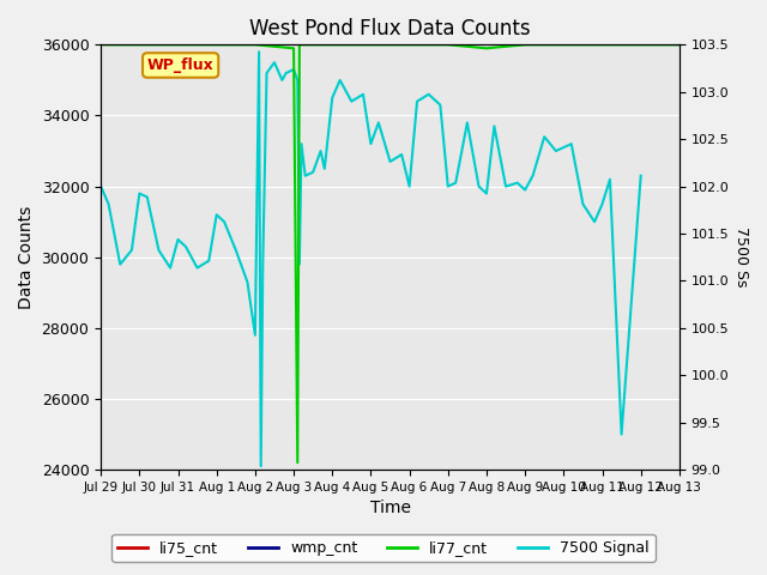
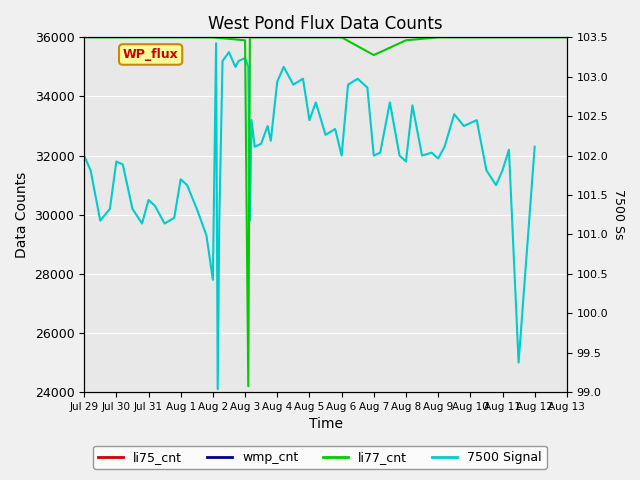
li77_cnt/Aug 7: 36000 -> 35400
